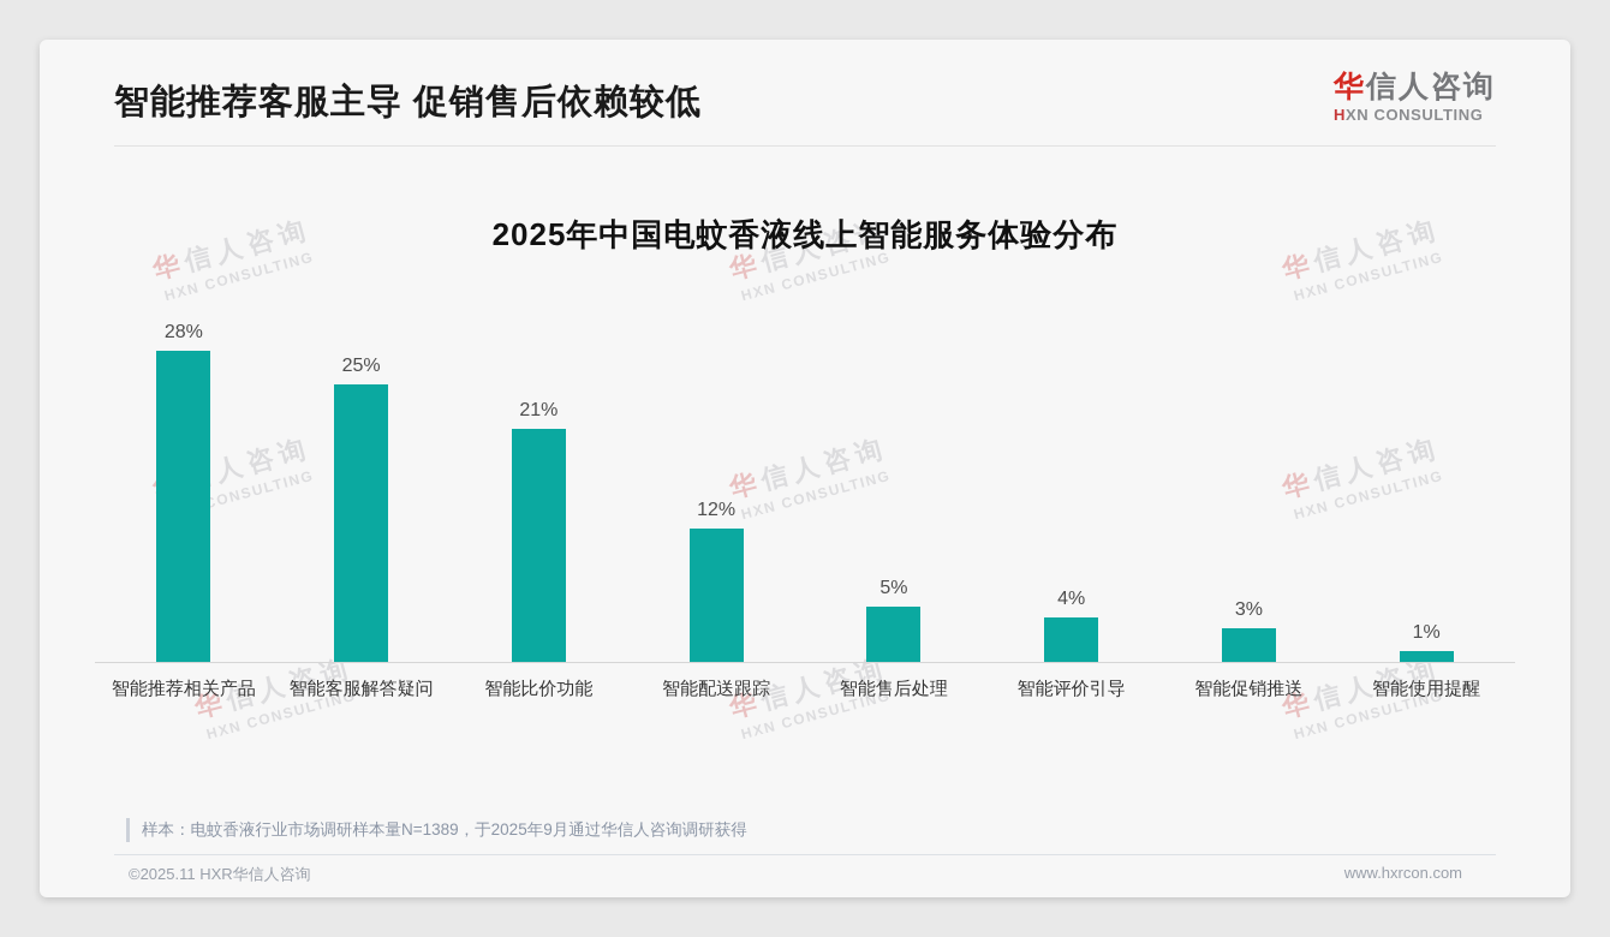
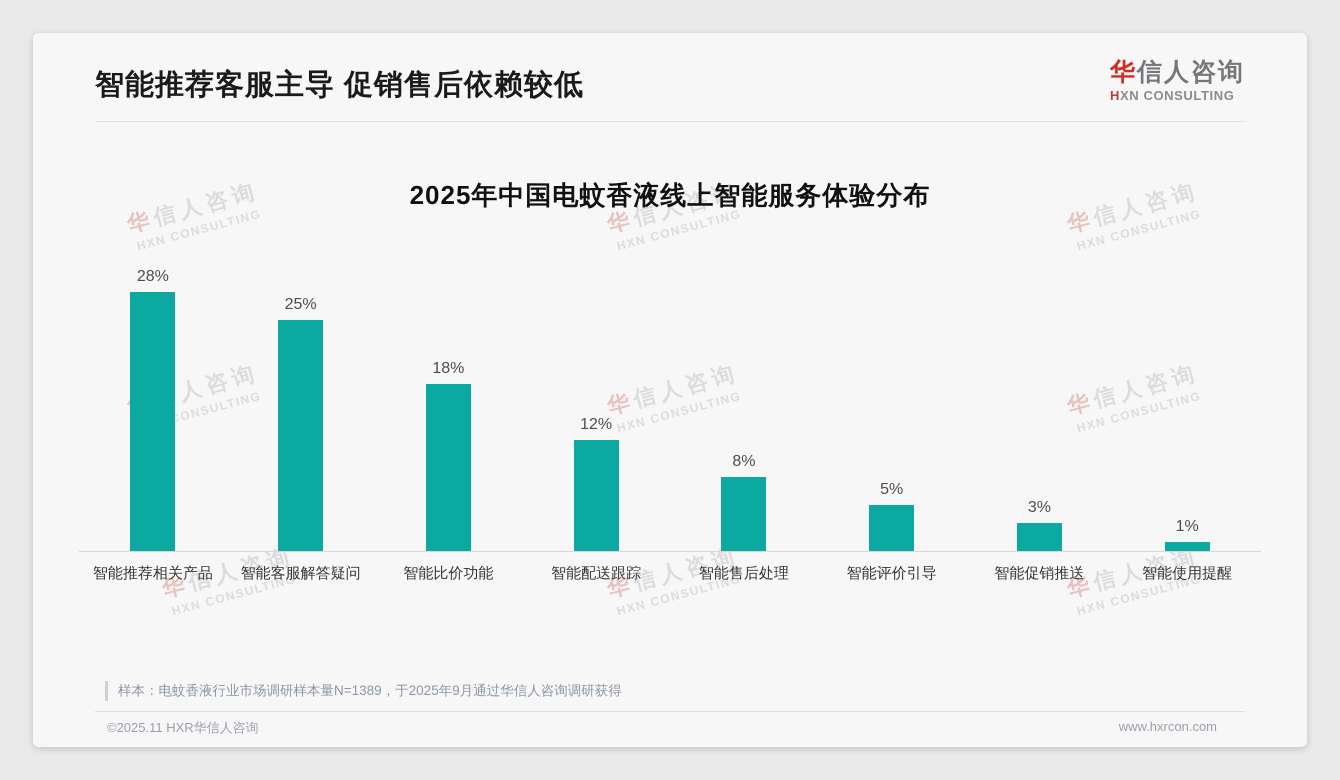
智能比价功能: 21% -> 18%
智能售后处理: 5% -> 8%
智能评价引导: 4% -> 5%
